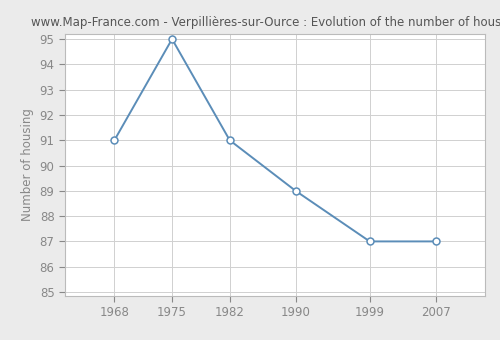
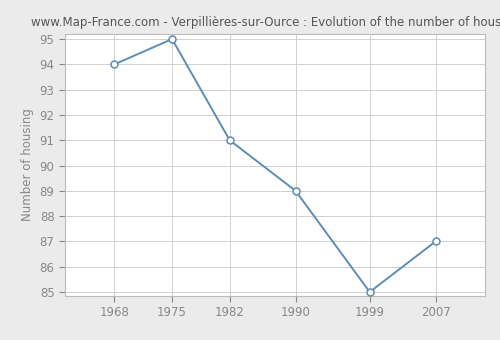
1968: 91 -> 94
1999: 87 -> 85
